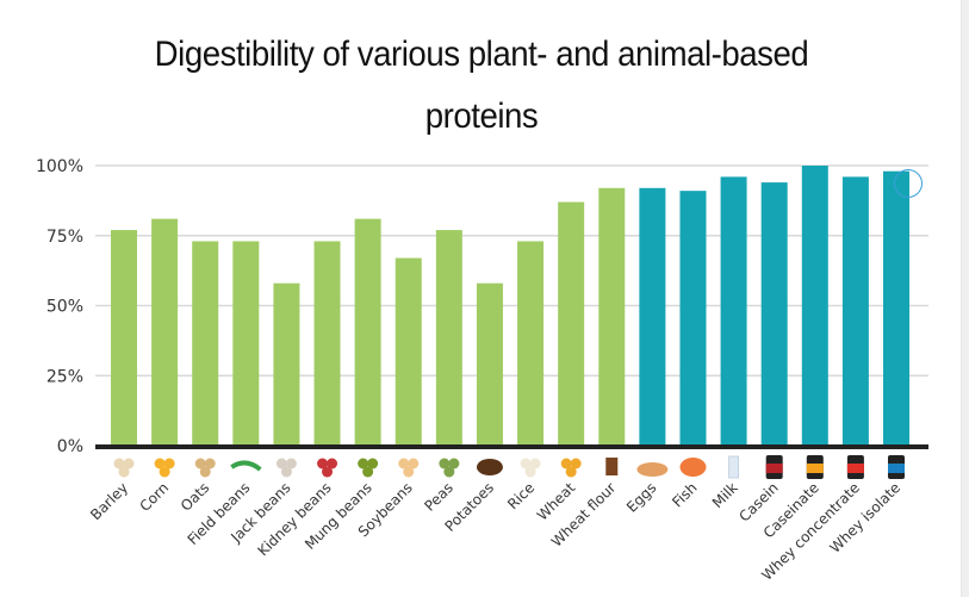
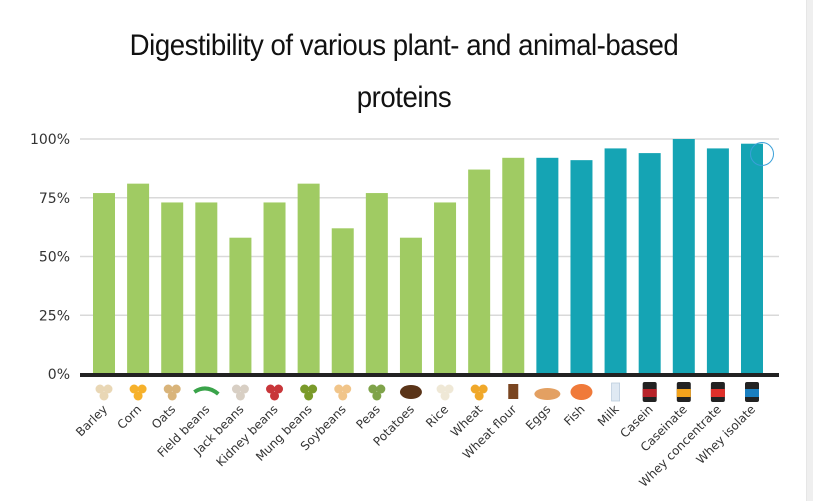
Soybeans: 67% -> 62%
